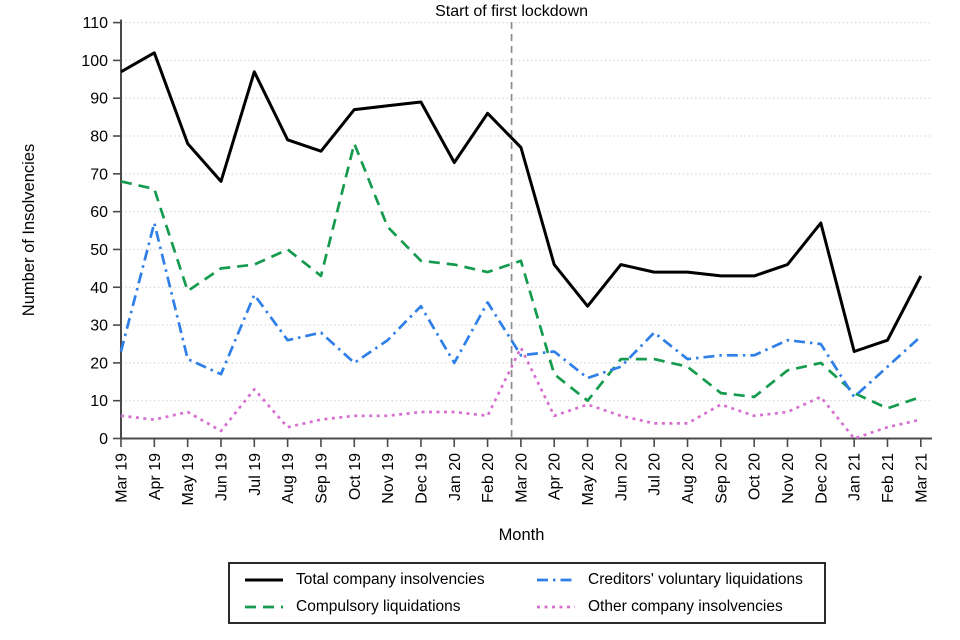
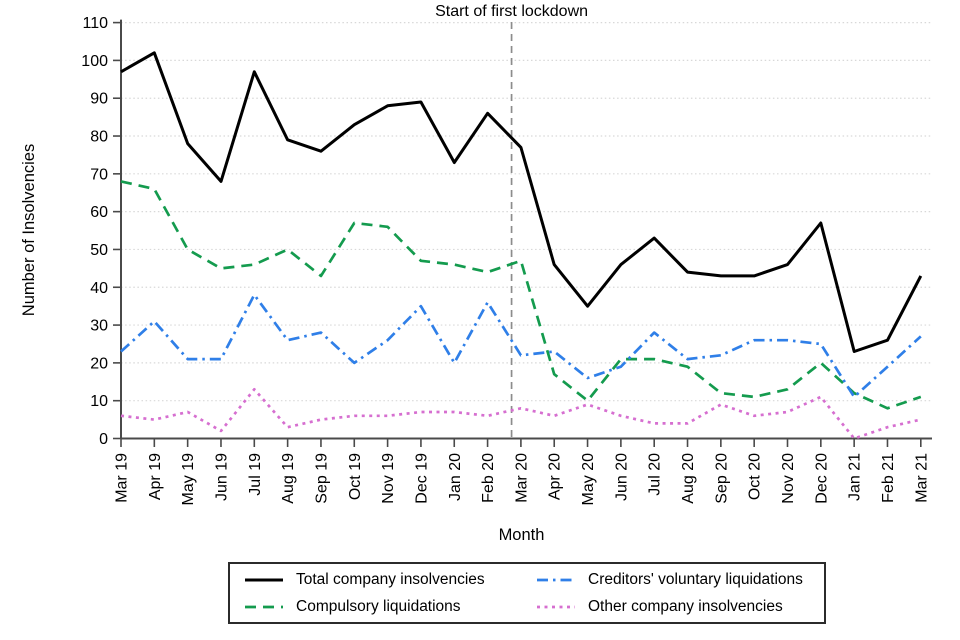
Creditors' voluntary liquidations/Apr 19: 57 -> 31
Compulsory liquidations/May 19: 39 -> 50
Creditors' voluntary liquidations/Jun 19: 17 -> 21
Total company insolvencies/Oct 19: 87 -> 83
Compulsory liquidations/Oct 19: 78 -> 57
Other company insolvencies/Mar 20: 24 -> 8
Total company insolvencies/Jul 20: 44 -> 53
Creditors' voluntary liquidations/Oct 20: 22 -> 26
Compulsory liquidations/Nov 20: 18 -> 13
